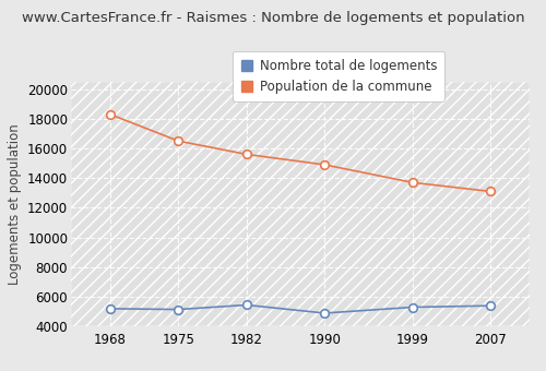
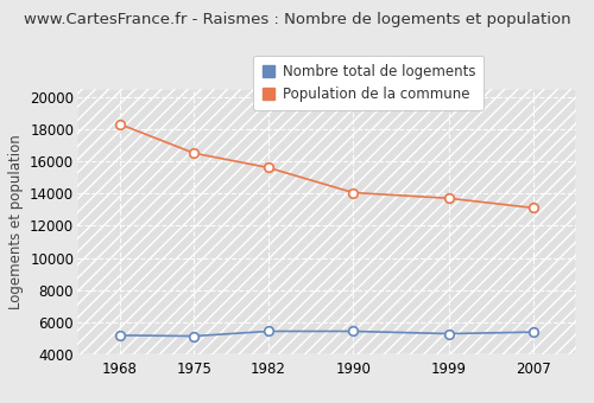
Nombre total de logements/1990: 4900 -> 5400
Population de la commune/1990: 14900 -> 14000
